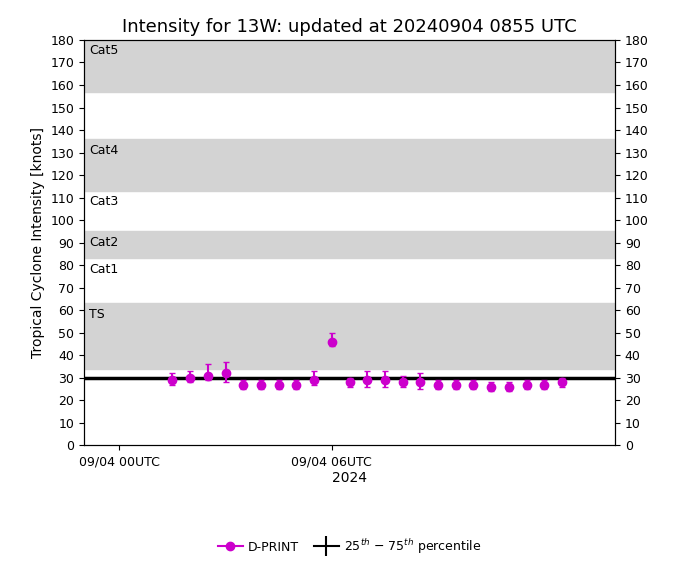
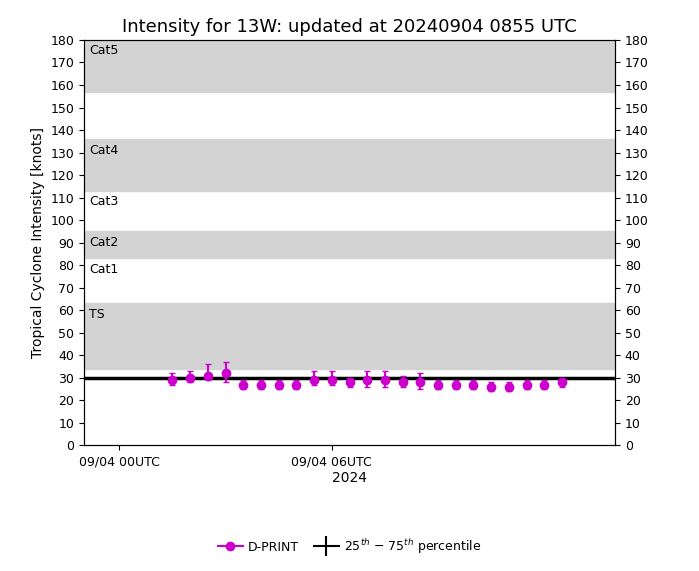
09/04 06UTC: 46 -> 29
